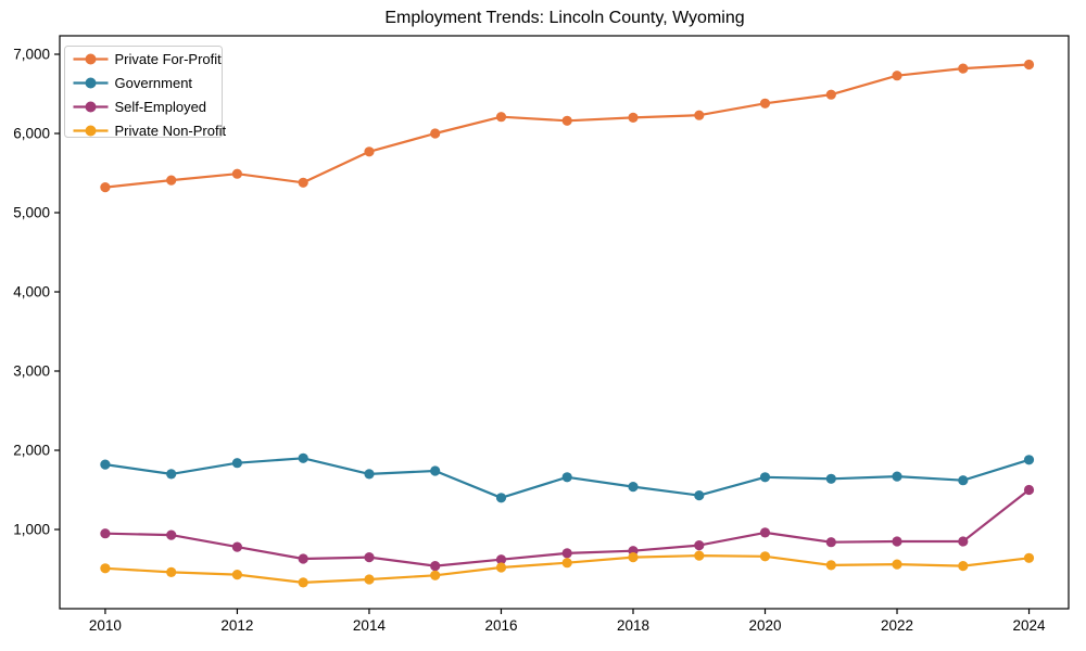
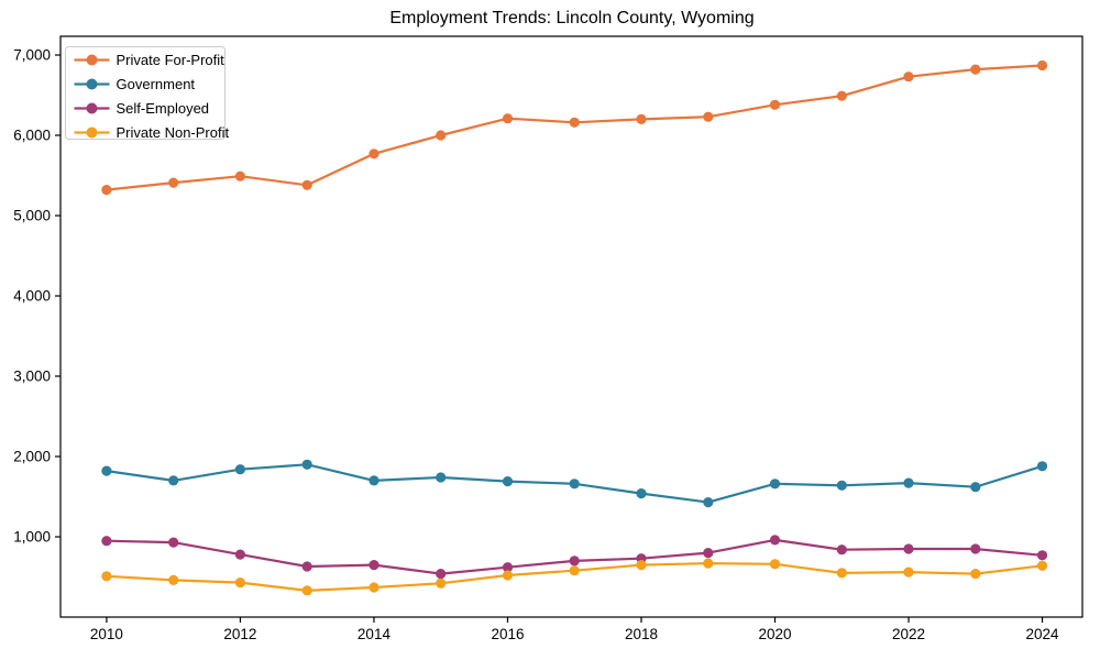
Government/2016: 1400 -> 1700
Self-Employed/2024: 1500 -> 800
